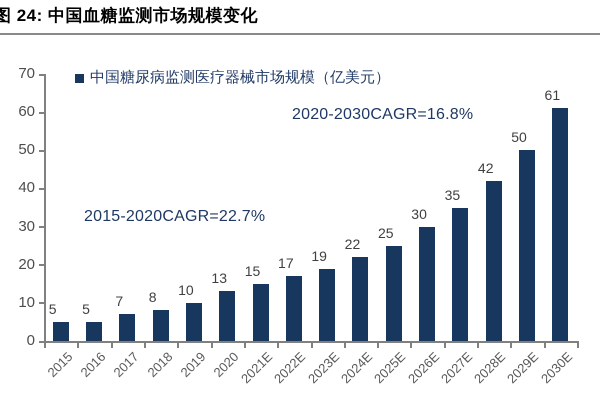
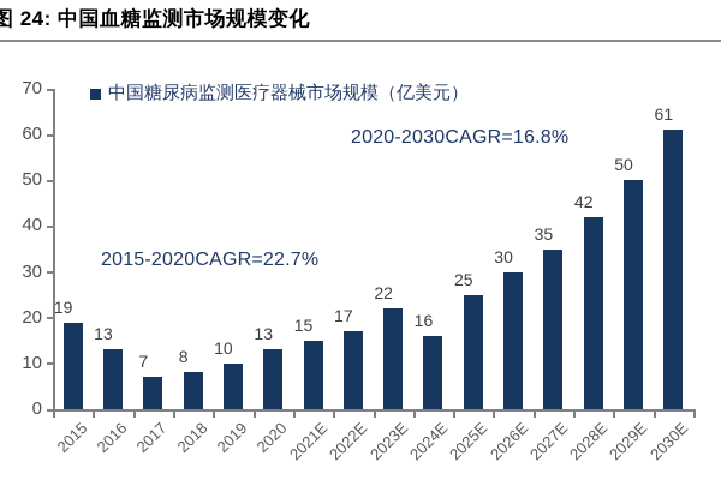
2015: 5 -> 19
2016: 5 -> 13
2023E: 19 -> 22
2024E: 22 -> 16
